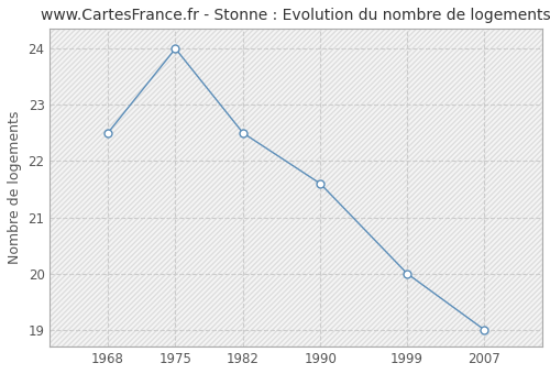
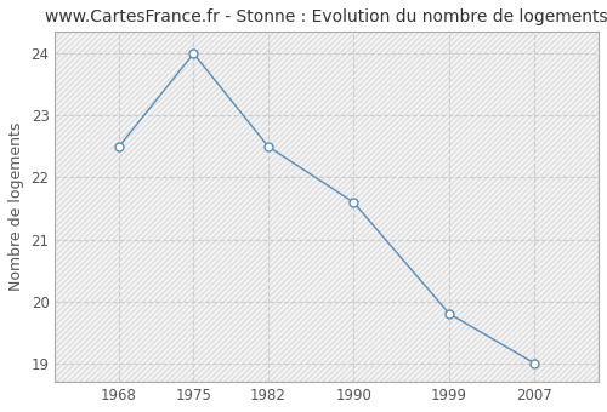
1999: 20.0 -> 19.8
